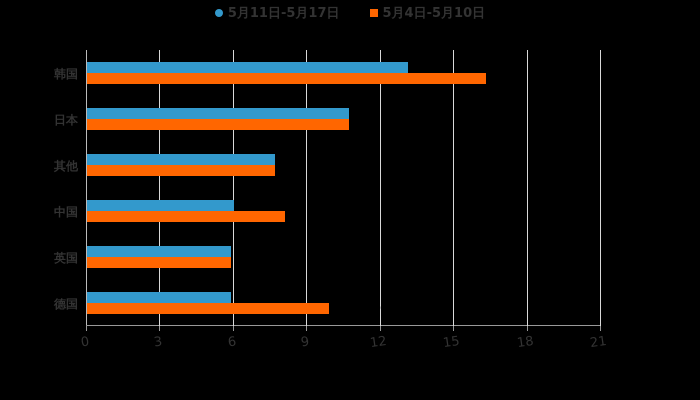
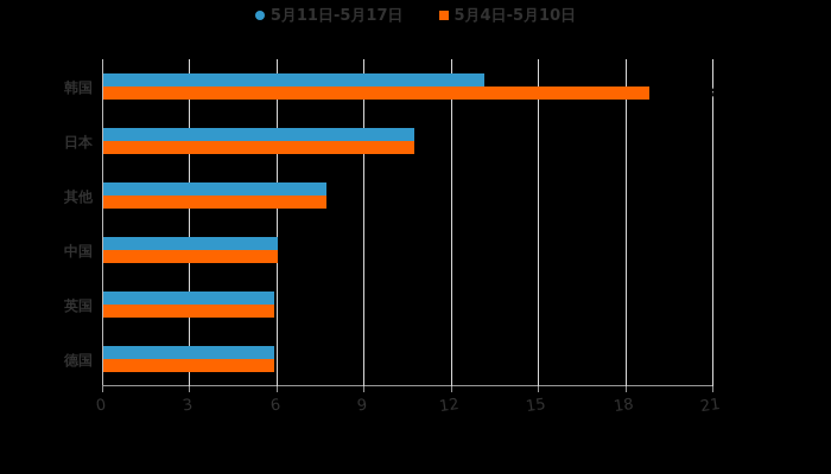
5月4日-5月10日/韩国: 16.3 -> 18.8
5月4日-5月10日/中国: 8.1 -> 6
5月4日-5月10日/德国: 9.9 -> 5.9
